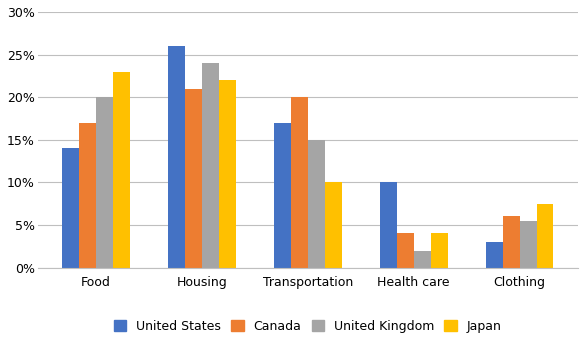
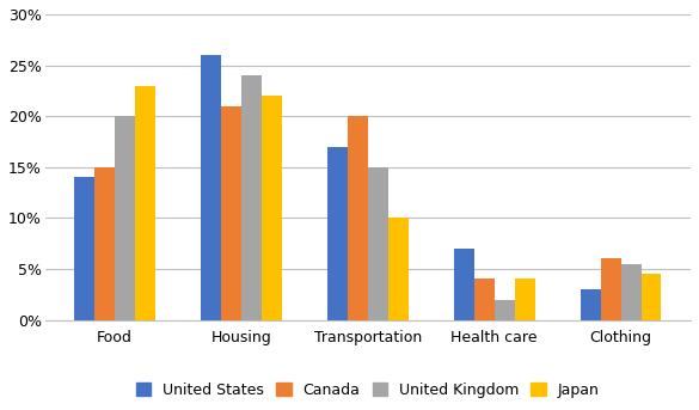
Canada/Food: 17% -> 15%
United States/Health care: 10% -> 7%
Japan/Clothing: 7.4% -> 4.5%
